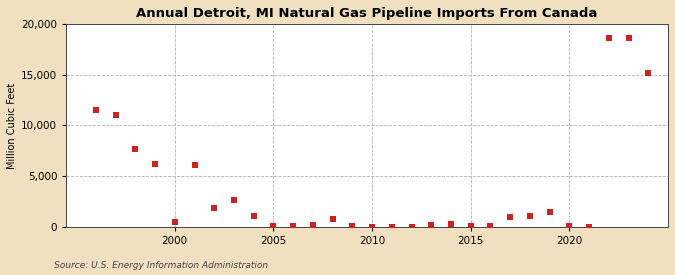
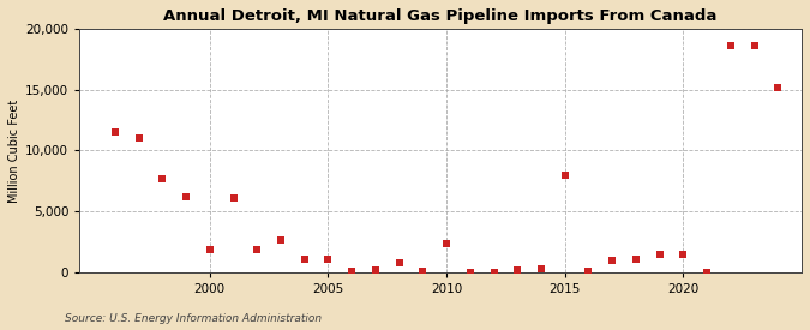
2000: 500 -> 1,900
2005: 100 -> 1,100
2010: 0 -> 2,400
2015: 100 -> 8,000
2020: 100 -> 1,500
